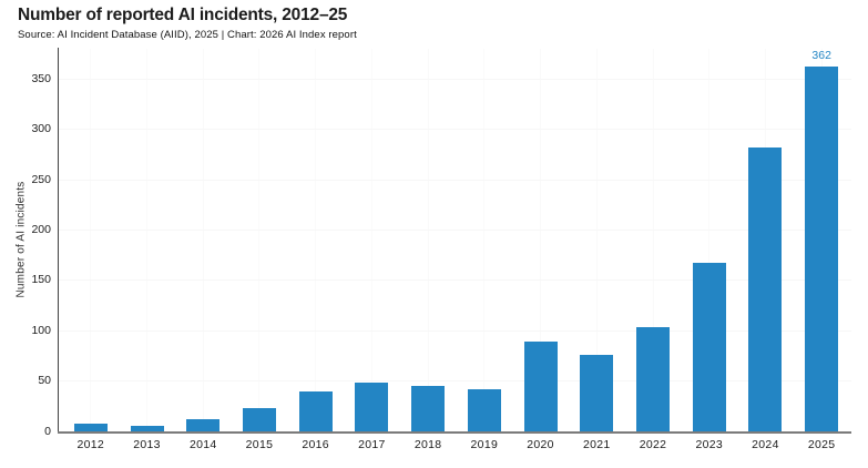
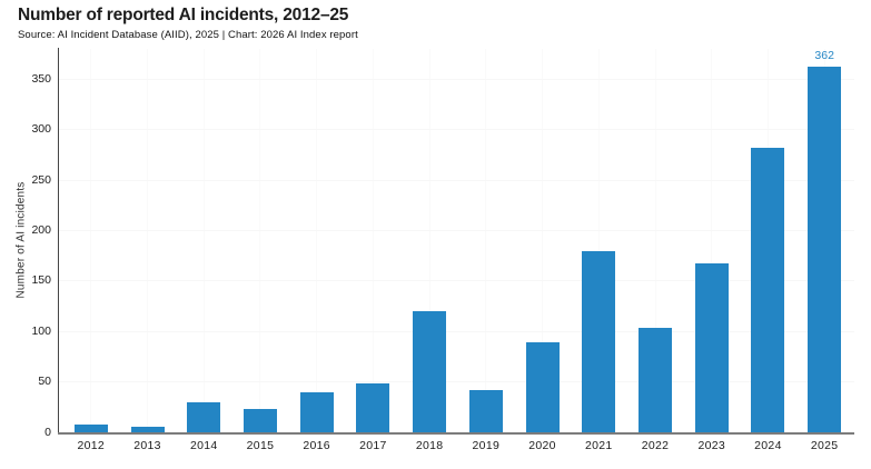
2014: 10 -> 30
2018: 40 -> 120
2021: 80 -> 180
